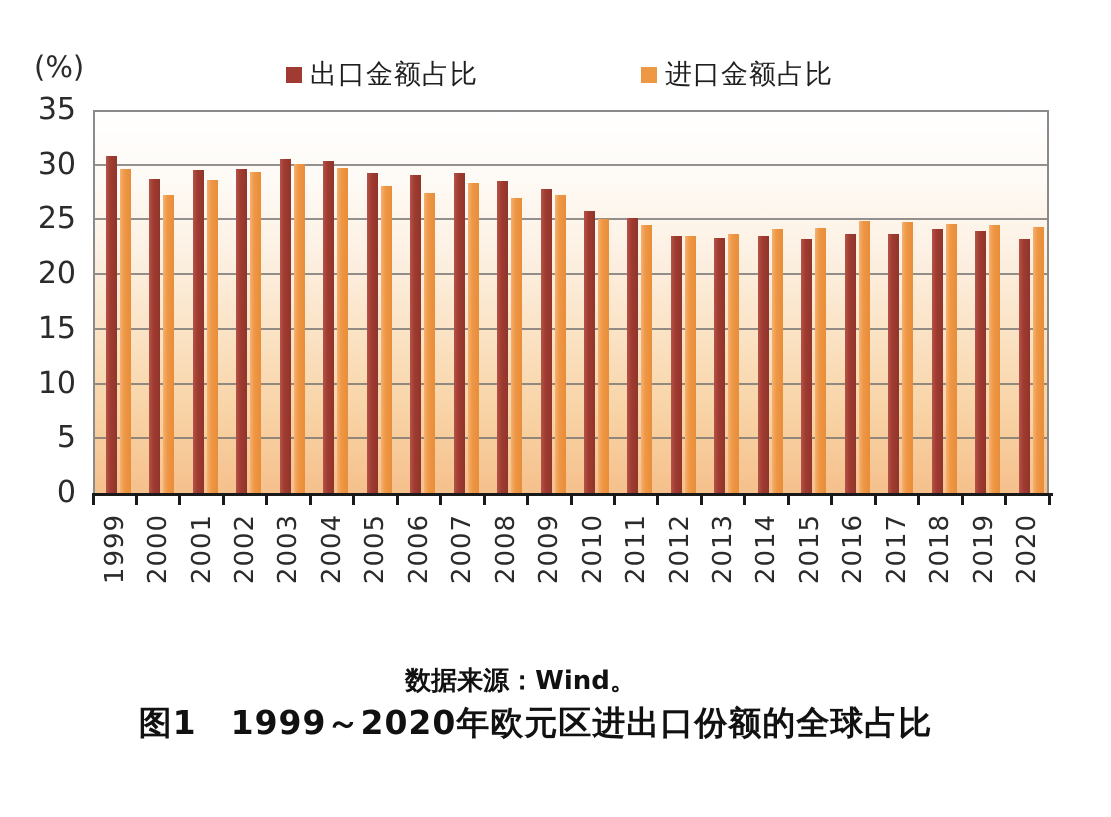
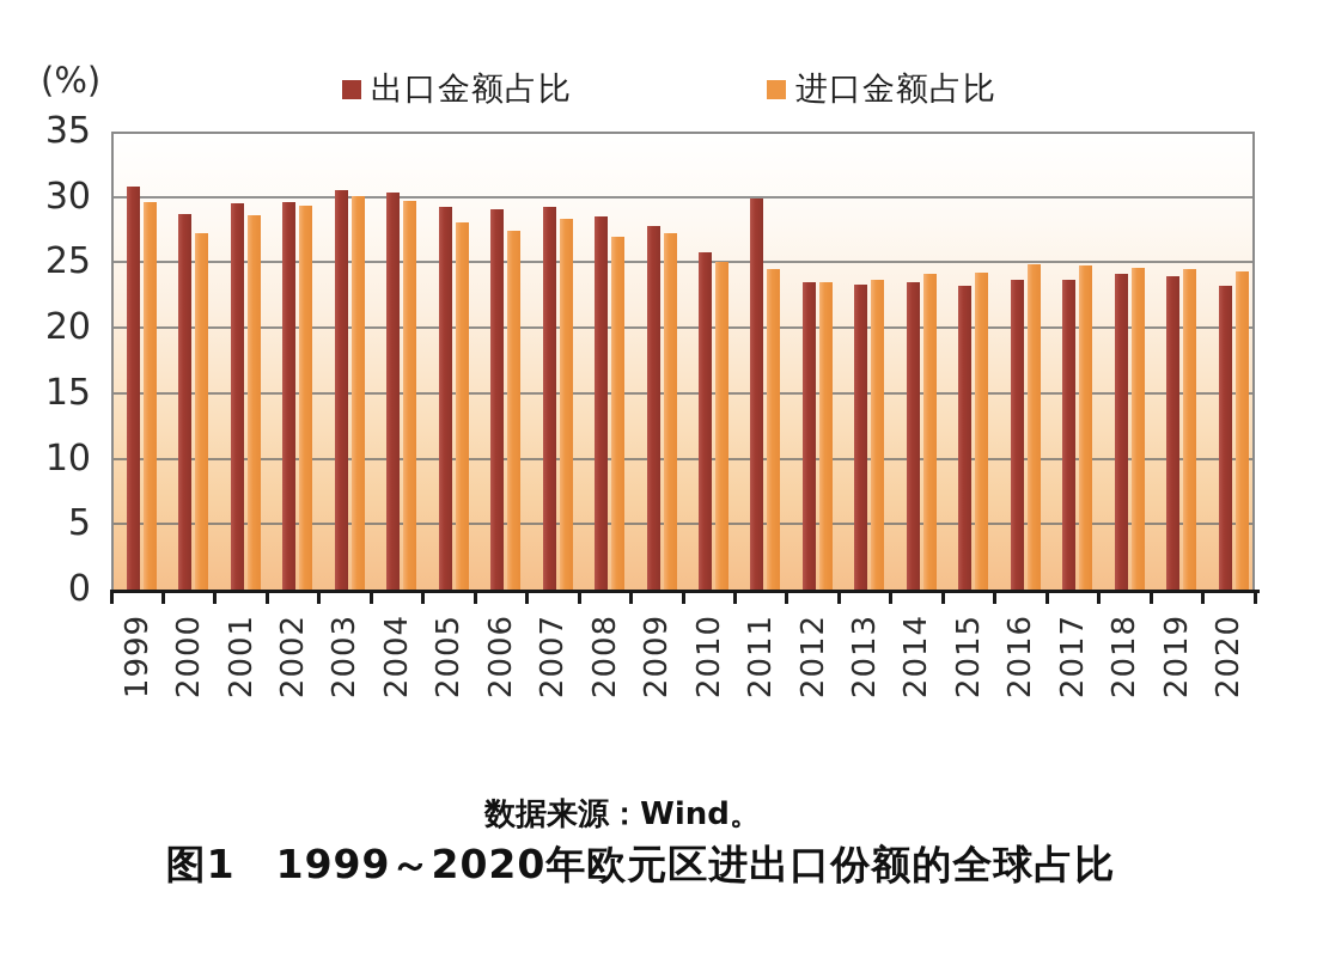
出口金额占比/2011: 25.1 -> 29.9
